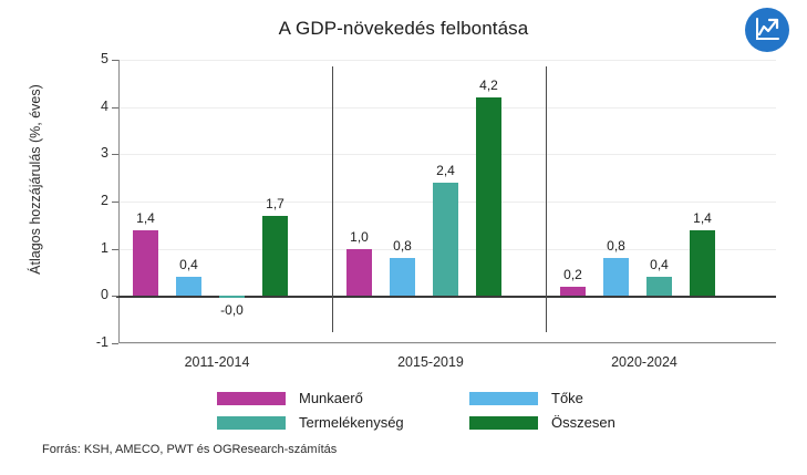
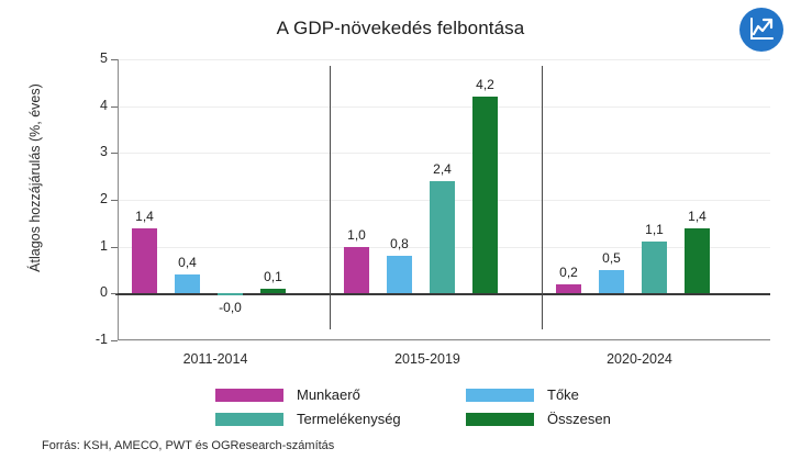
Összesen/2011-2014: 1,7 -> 0,1
Tőke/2020-2024: 0,8 -> 0,5
Termelékenység/2020-2024: 0,4 -> 1,1
